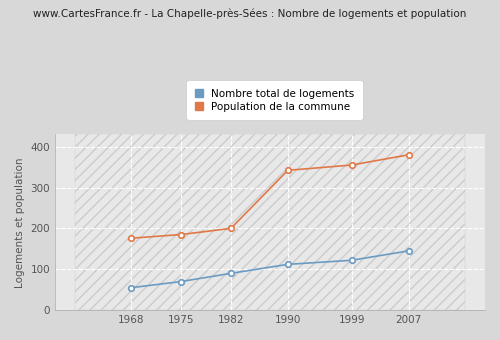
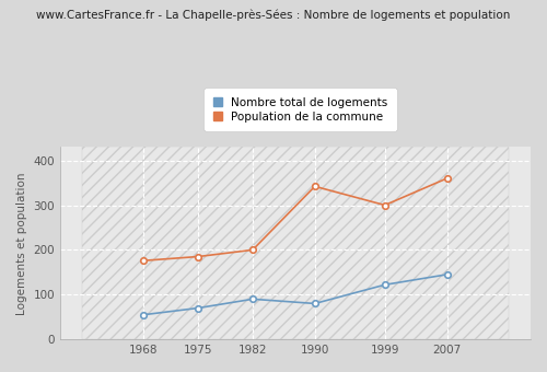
Nombre total de logements/1990: 112 -> 80
Population de la commune/1999: 355 -> 300
Population de la commune/2007: 380 -> 360
